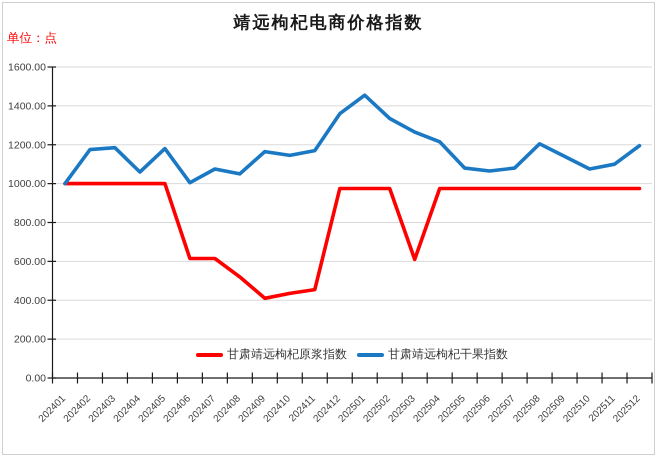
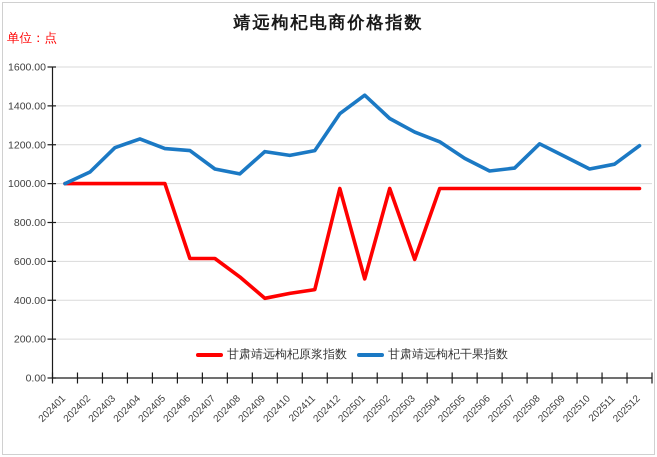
甘肃靖远枸杞干果指数/202402: 1180 -> 1060
甘肃靖远枸杞干果指数/202404: 1060 -> 1230
甘肃靖远枸杞干果指数/202406: 1000 -> 1170
甘肃靖远枸杞原浆指数/202501: 980 -> 510
甘肃靖远枸杞干果指数/202505: 1080 -> 1130
